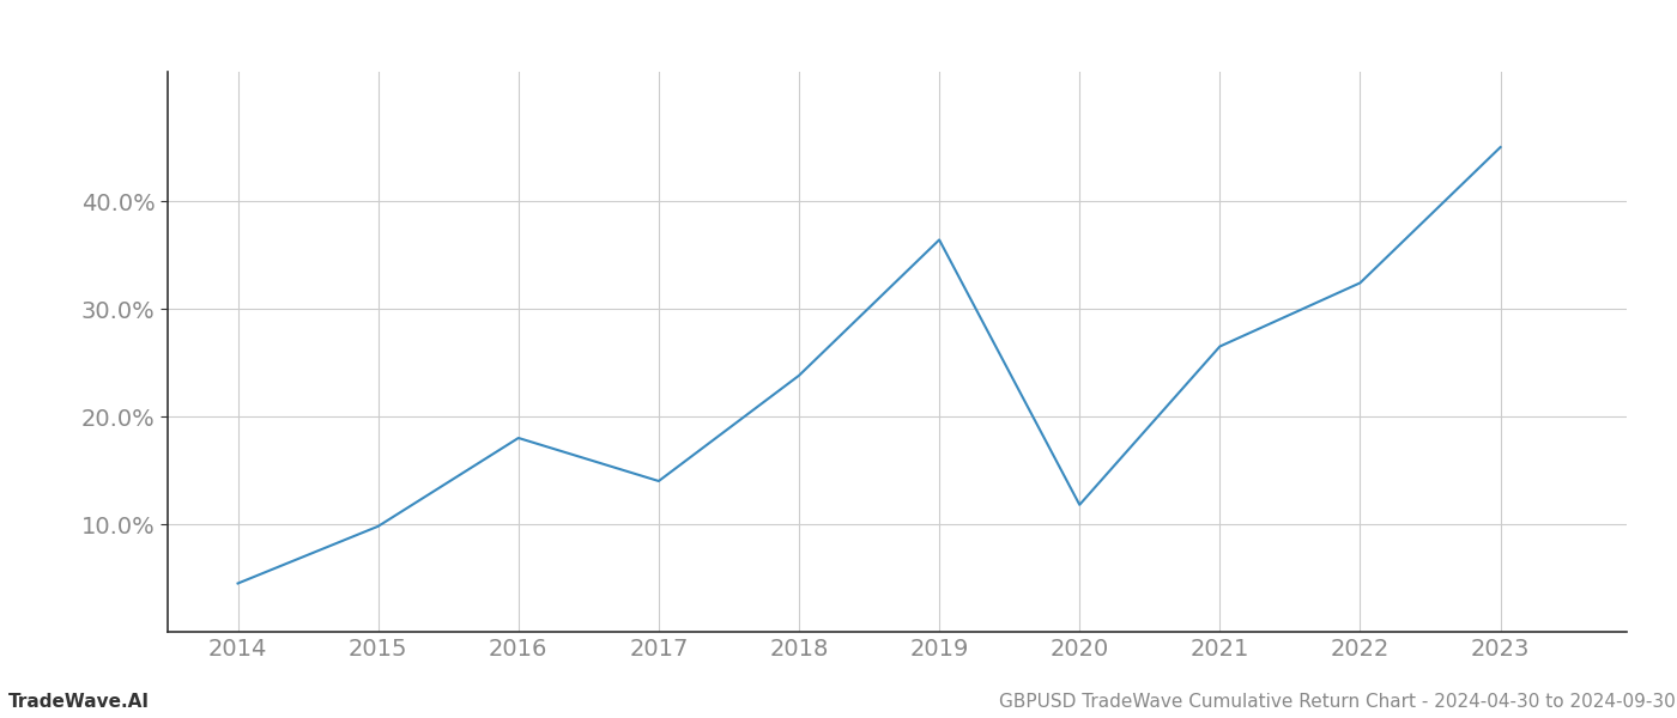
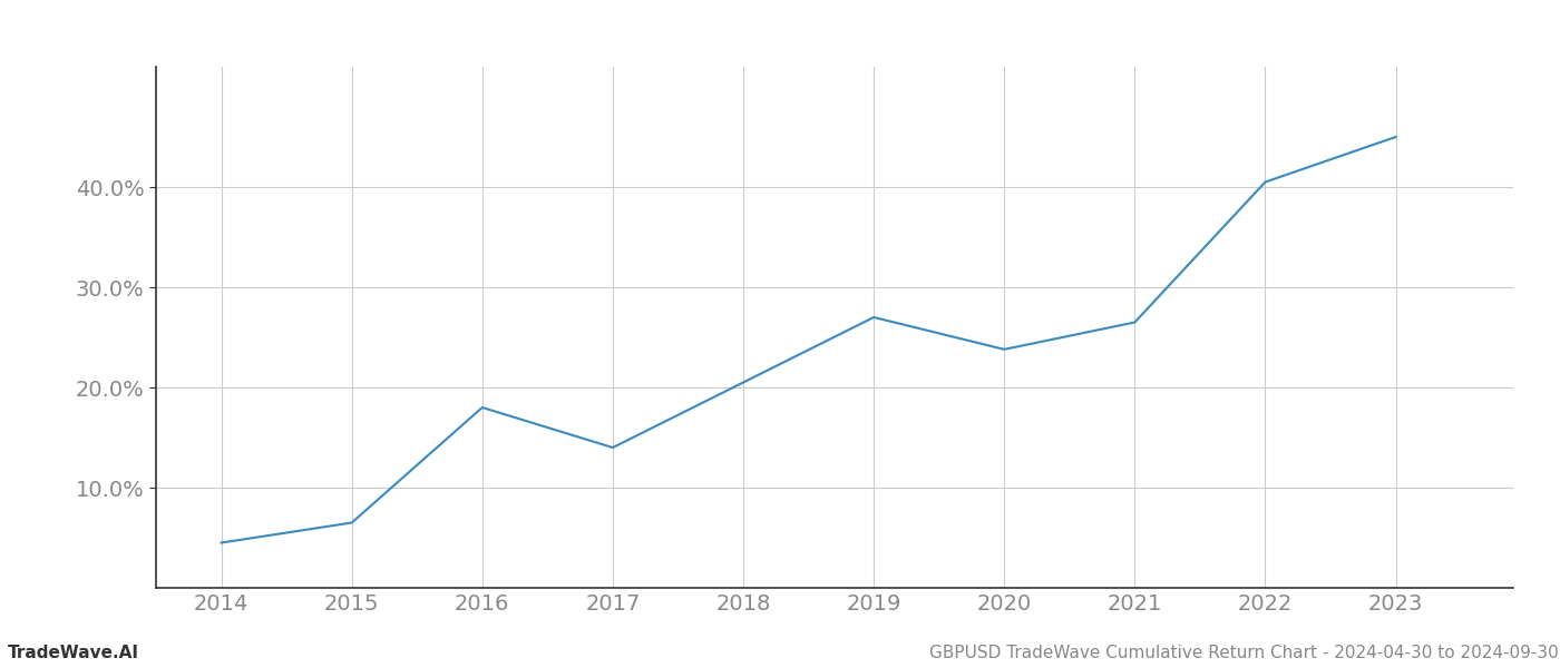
2015: 9.8% -> 6.5%
2018: 23.8% -> 20.5%
2019: 36.4% -> 27.0%
2020: 11.8% -> 23.8%
2022: 32.4% -> 40.5%
